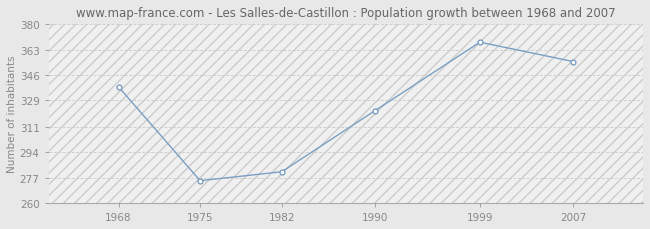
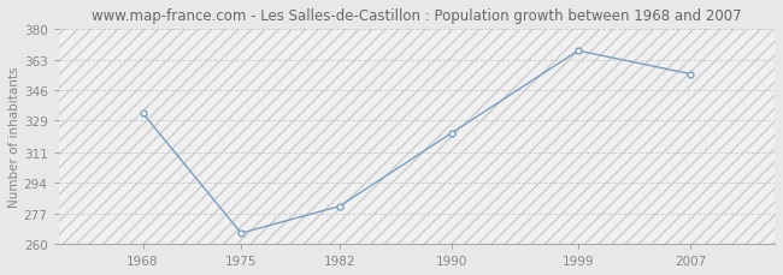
1968: 338 -> 333
1975: 275 -> 266
